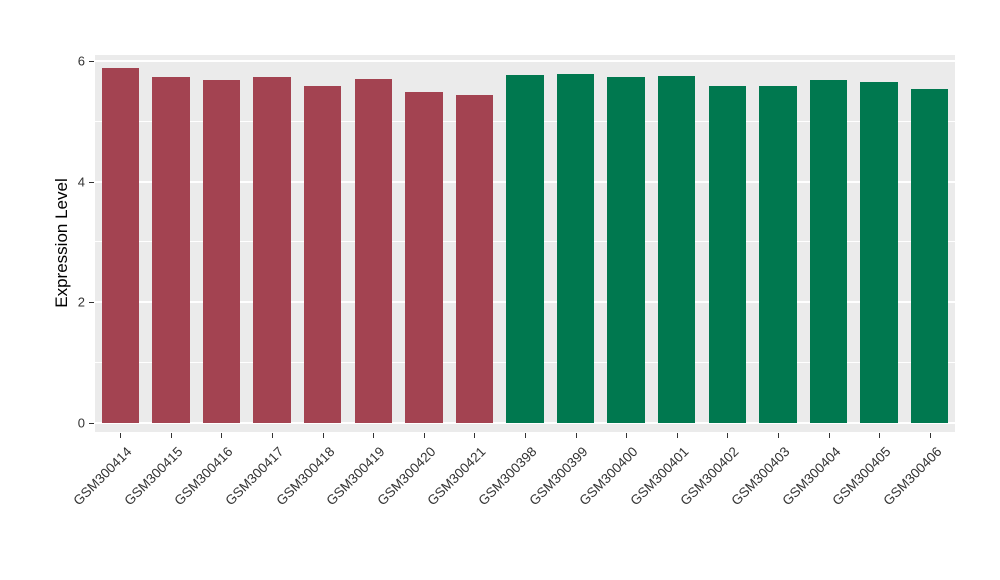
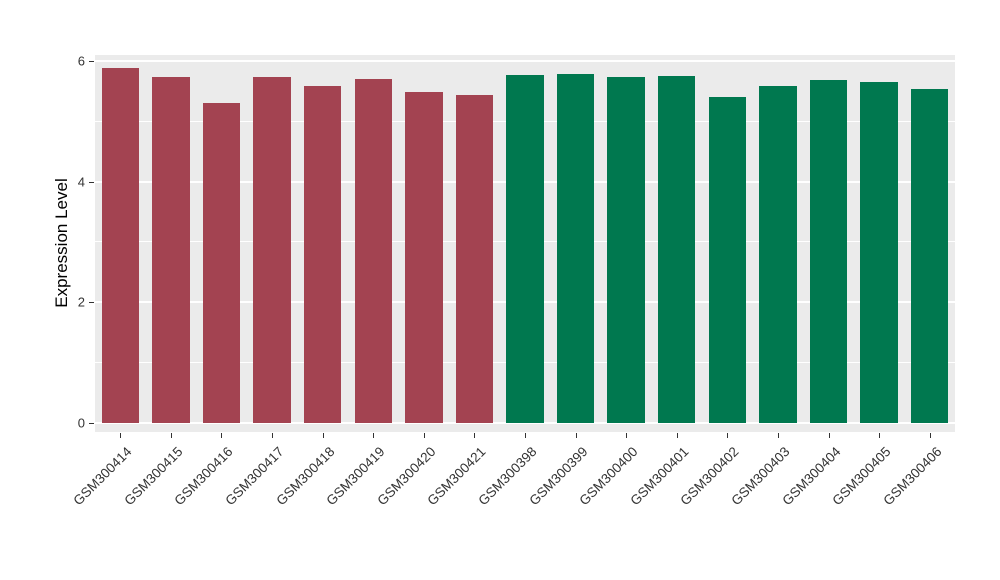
GSM300416: 5.7 -> 5.3
GSM300402: 5.6 -> 5.4
